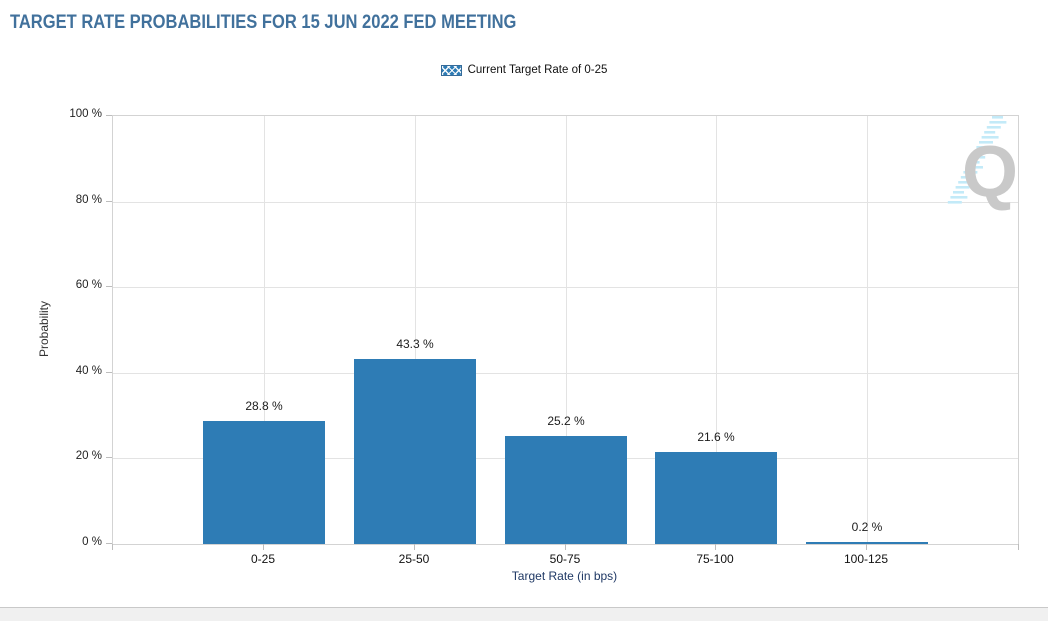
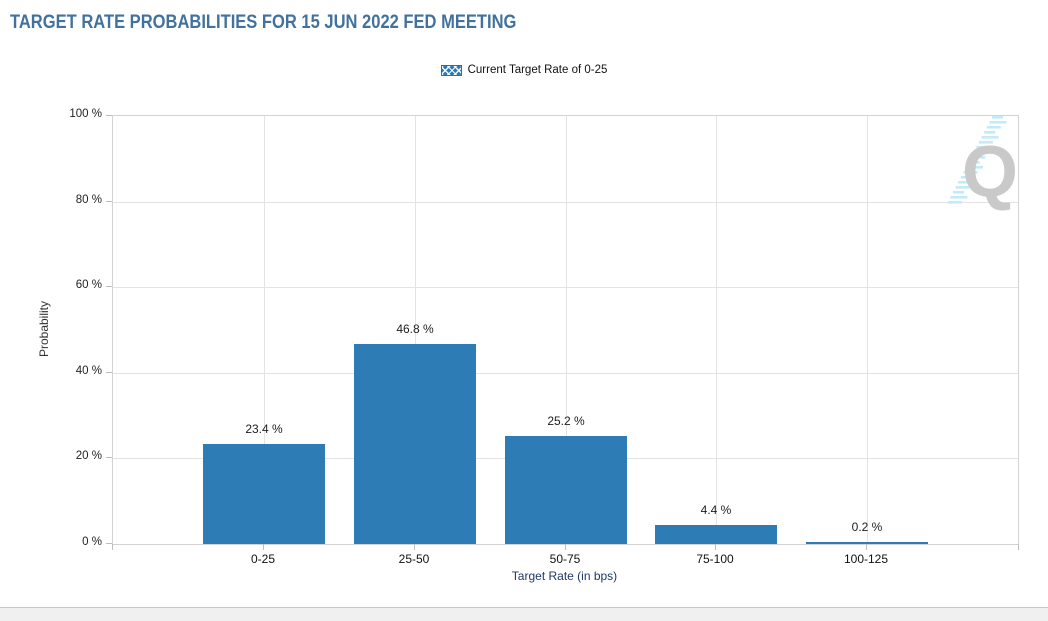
0-25: 28.8 -> 23.4
25-50: 43.3 -> 46.8
75-100: 21.6 -> 4.4
